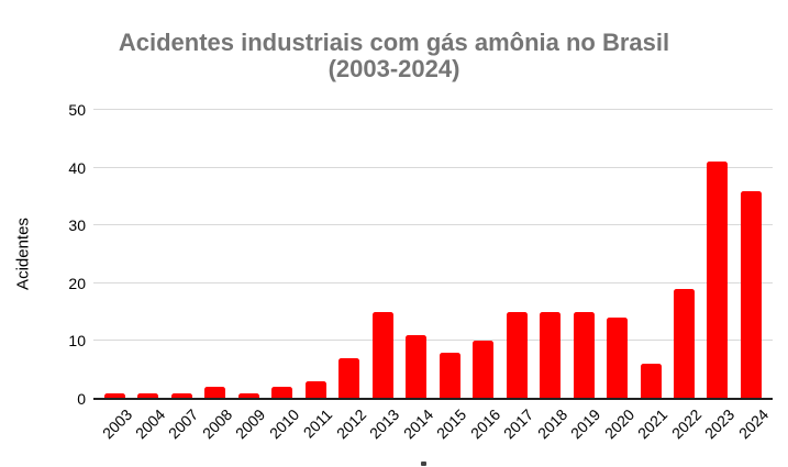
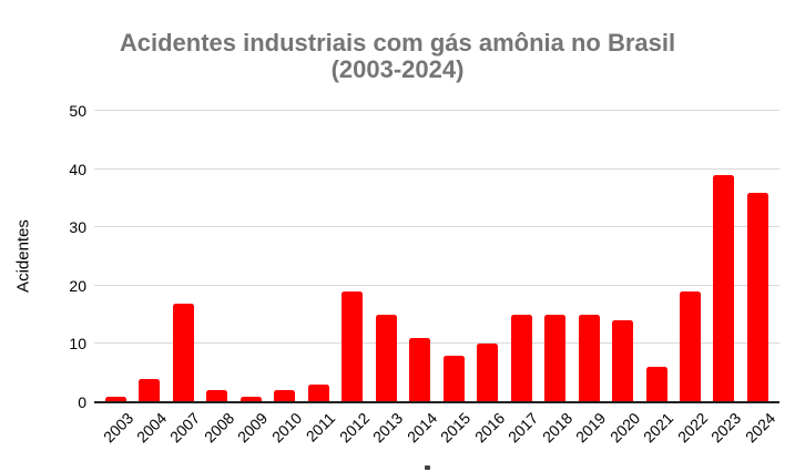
2004: 1 -> 4
2007: 1 -> 17
2012: 7 -> 19
2023: 41 -> 39
